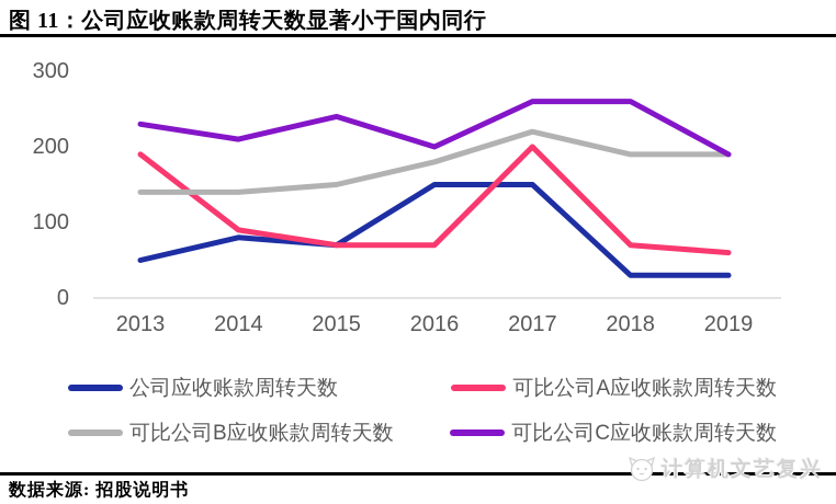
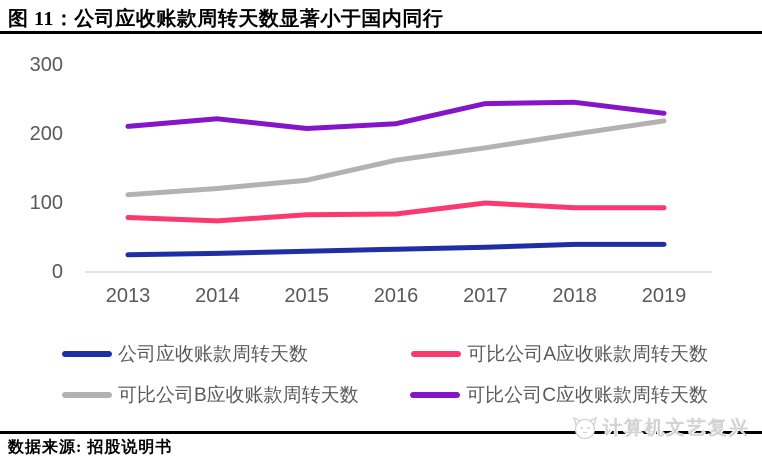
公司应收账款周转天数/2013: 50 -> 20
可比公司A应收账款周转天数/2013: 190 -> 80
可比公司B应收账款周转天数/2013: 140 -> 110
可比公司C应收账款周转天数/2013: 230 -> 210
公司应收账款周转天数/2014: 80 -> 30
可比公司A应收账款周转天数/2014: 90 -> 70
可比公司B应收账款周转天数/2014: 140 -> 120
可比公司C应收账款周转天数/2014: 210 -> 220
公司应收账款周转天数/2015: 70 -> 30
可比公司A应收账款周转天数/2015: 70 -> 80
可比公司B应收账款周转天数/2015: 150 -> 130
可比公司C应收账款周转天数/2015: 240 -> 210
公司应收账款周转天数/2016: 150 -> 30
可比公司A应收账款周转天数/2016: 70 -> 80
可比公司B应收账款周转天数/2016: 180 -> 160
可比公司C应收账款周转天数/2016: 200 -> 220
公司应收账款周转天数/2017: 150 -> 40
可比公司A应收账款周转天数/2017: 200 -> 100
可比公司B应收账款周转天数/2017: 220 -> 180
可比公司C应收账款周转天数/2017: 260 -> 240
公司应收账款周转天数/2018: 30 -> 40
可比公司A应收账款周转天数/2018: 70 -> 90
可比公司B应收账款周转天数/2018: 190 -> 200
可比公司C应收账款周转天数/2018: 260 -> 250
公司应收账款周转天数/2019: 30 -> 40
可比公司A应收账款周转天数/2019: 60 -> 90
可比公司B应收账款周转天数/2019: 190 -> 220
可比公司C应收账款周转天数/2019: 190 -> 230
